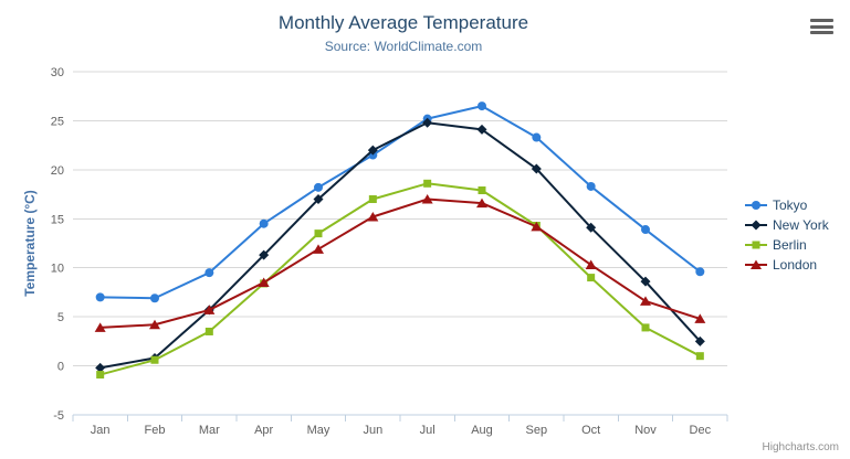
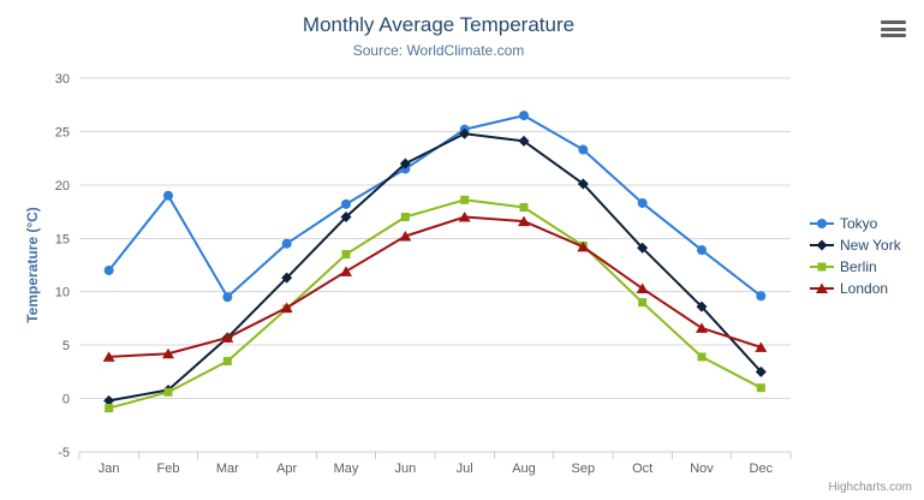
Tokyo/Jan: 7 -> 12
Tokyo/Feb: 7 -> 19
